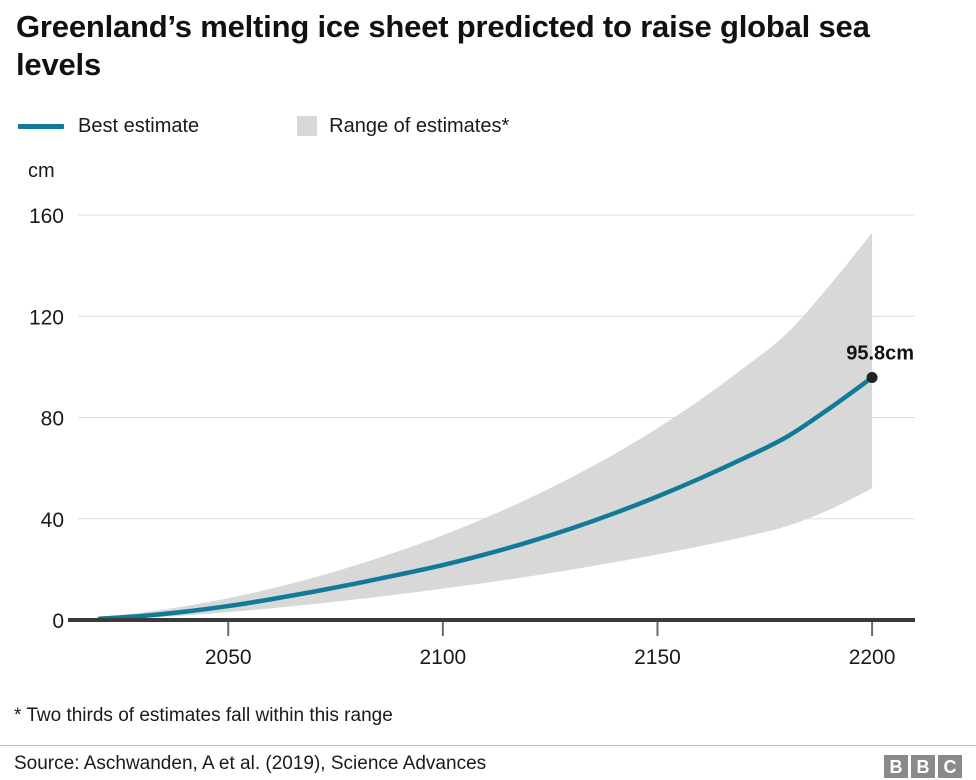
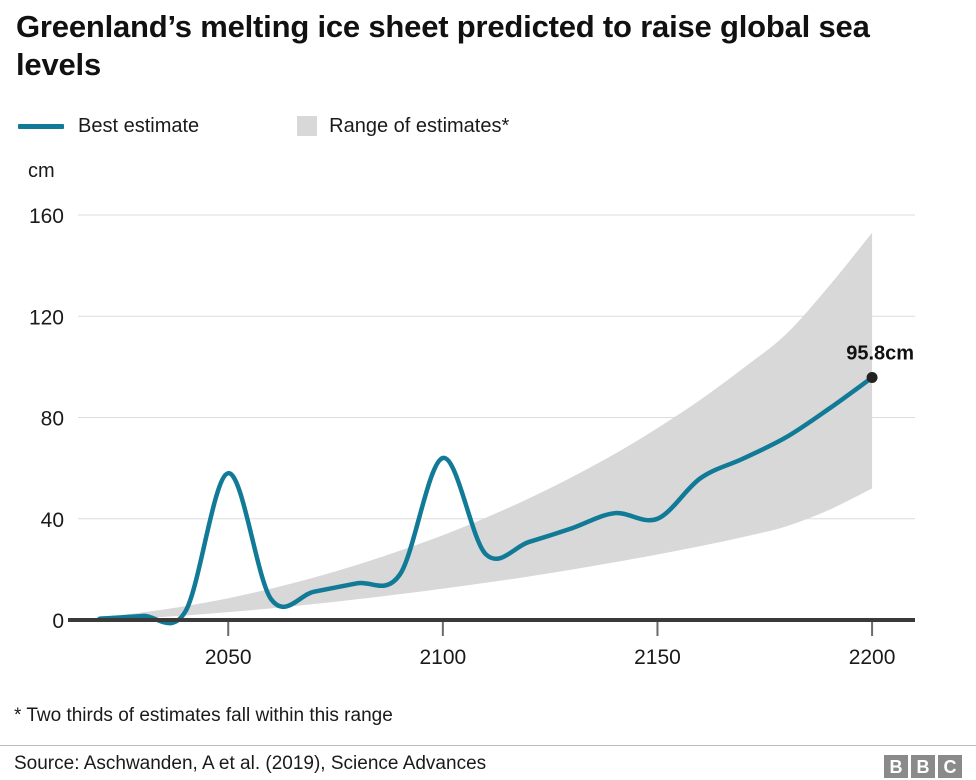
Best estimate/2050: 6 -> 58
Best estimate/2100: 22 -> 64
Best estimate/2150: 49 -> 40
